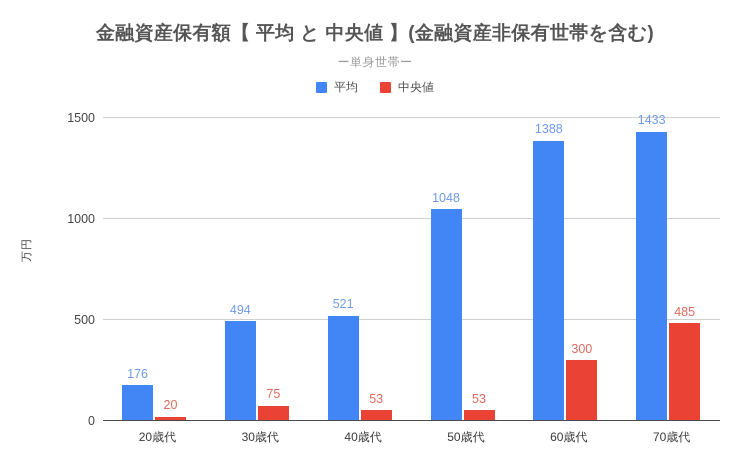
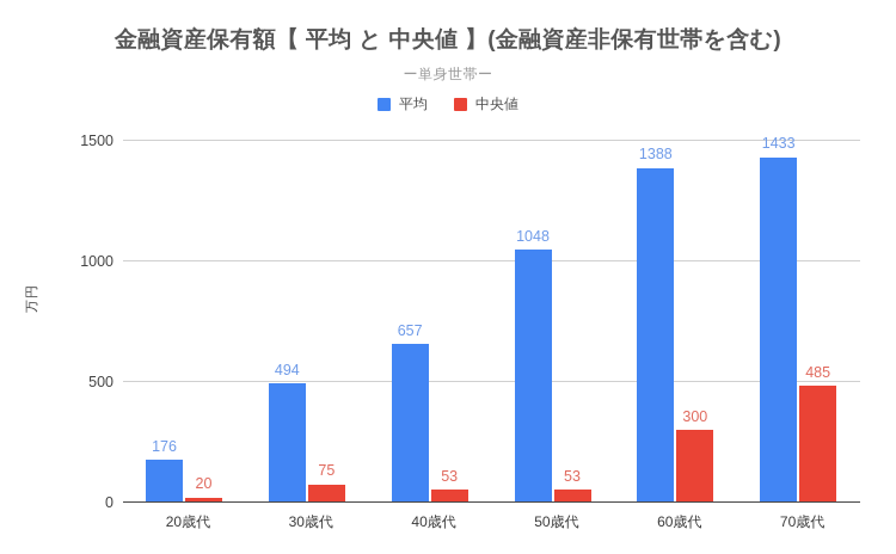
平均/40歳代: 521 -> 657
